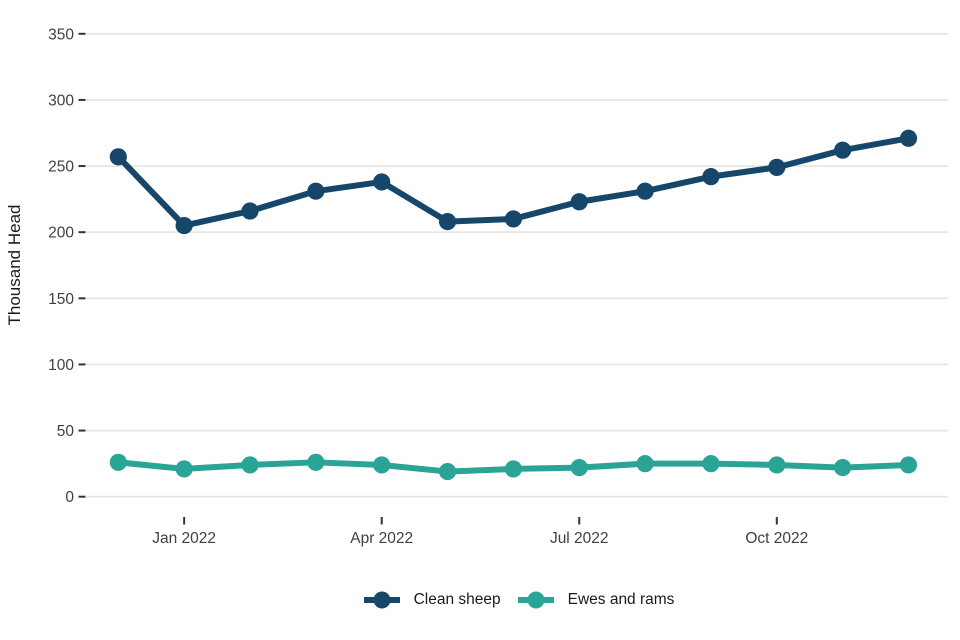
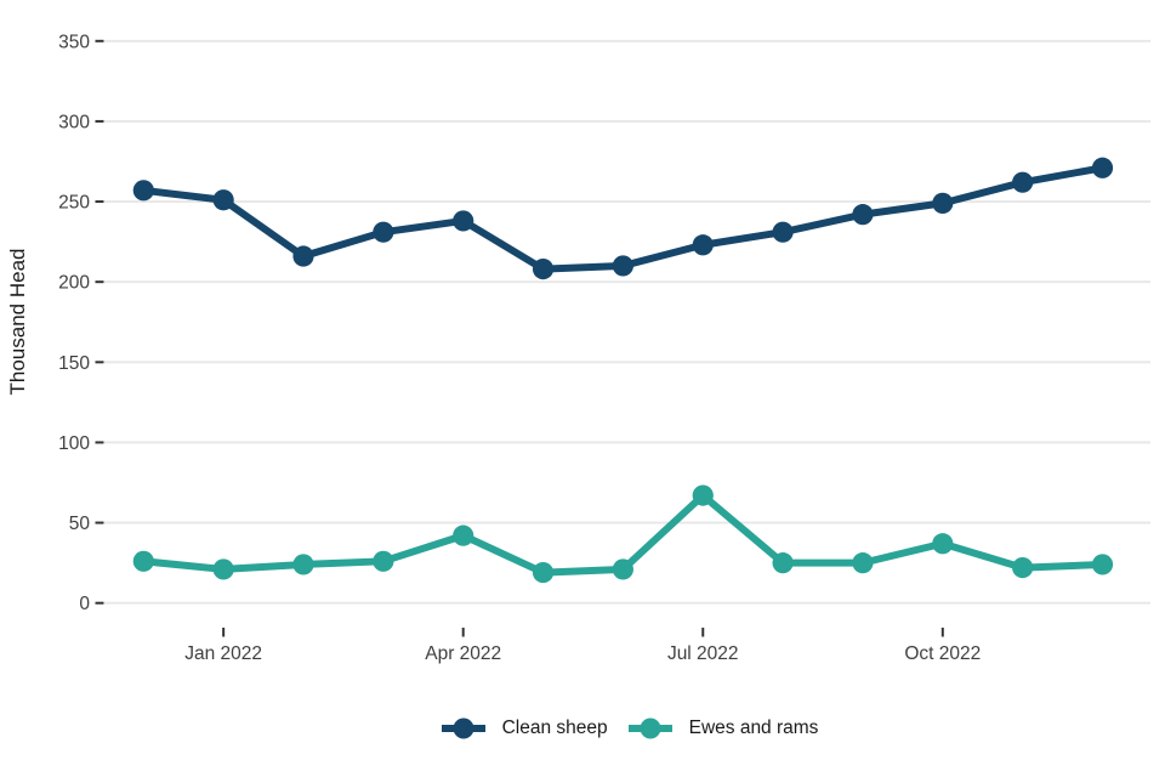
Clean sheep/Jan 2022: 205 -> 251
Ewes and rams/Apr 2022: 24 -> 42
Ewes and rams/Jul 2022: 22 -> 67
Ewes and rams/Oct 2022: 24 -> 37
